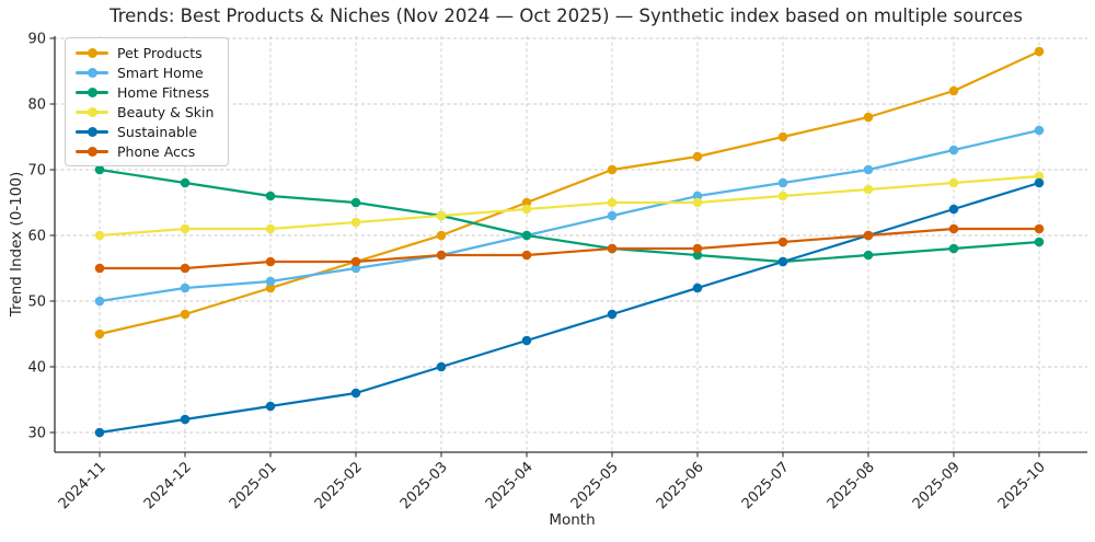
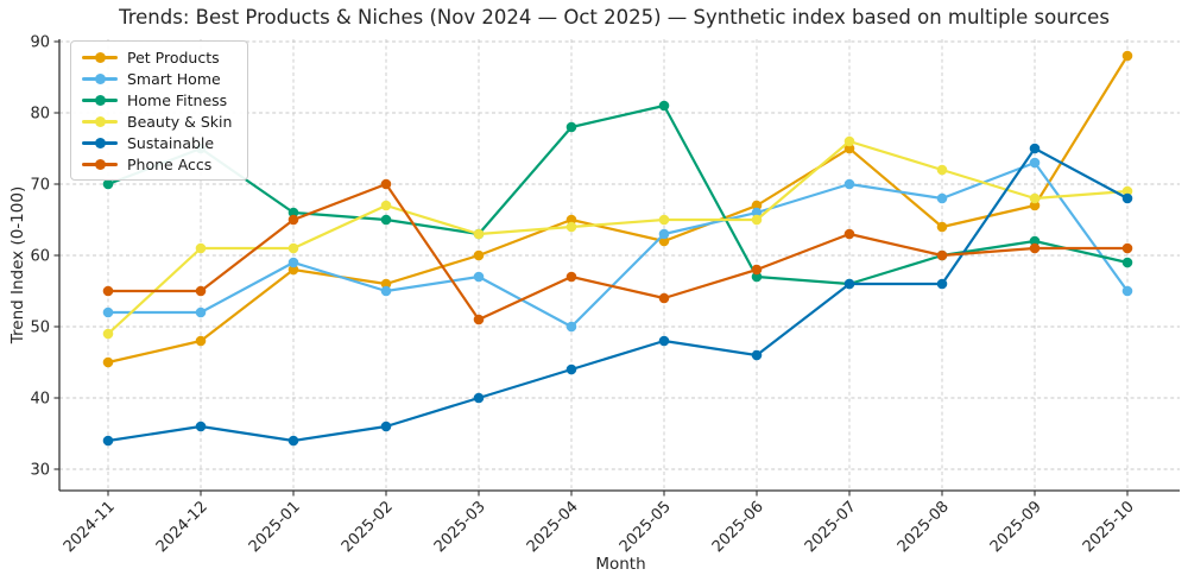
Smart Home/2024-11: 50 -> 52
Beauty & Skin/2024-11: 60 -> 49
Sustainable/2024-11: 30 -> 34
Home Fitness/2024-12: 68 -> 75
Sustainable/2024-12: 32 -> 36
Pet Products/2025-01: 52 -> 58
Smart Home/2025-01: 53 -> 59
Phone Accs/2025-01: 56 -> 65
Beauty & Skin/2025-02: 62 -> 67
Phone Accs/2025-02: 56 -> 70
Phone Accs/2025-03: 57 -> 51
Smart Home/2025-04: 60 -> 50
Home Fitness/2025-04: 60 -> 78
Pet Products/2025-05: 70 -> 62
Home Fitness/2025-05: 58 -> 81
Phone Accs/2025-05: 58 -> 54
Pet Products/2025-06: 72 -> 67
Sustainable/2025-06: 52 -> 46
Smart Home/2025-07: 68 -> 70
Beauty & Skin/2025-07: 66 -> 76
Phone Accs/2025-07: 59 -> 63
Pet Products/2025-08: 78 -> 64
Smart Home/2025-08: 70 -> 68
Home Fitness/2025-08: 57 -> 60
Beauty & Skin/2025-08: 67 -> 72
Sustainable/2025-08: 60 -> 56
Pet Products/2025-09: 82 -> 67
Home Fitness/2025-09: 58 -> 62
Sustainable/2025-09: 64 -> 75
Smart Home/2025-10: 76 -> 55
